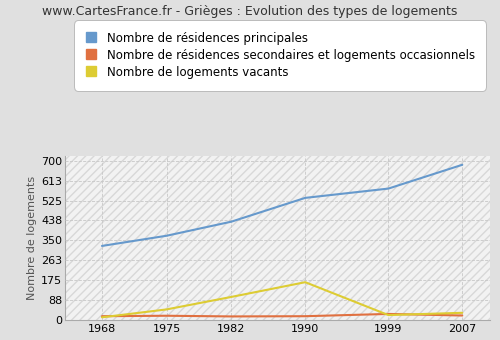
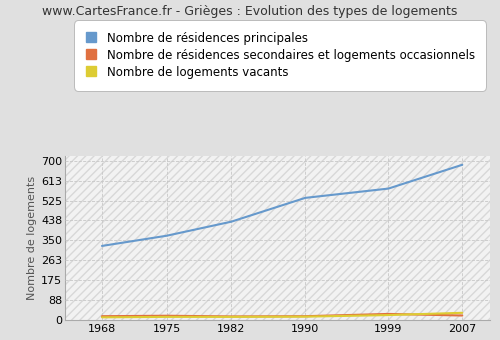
Nombre de logements vacants/1975: 45 -> 12
Nombre de logements vacants/1982: 100 -> 12
Nombre de logements vacants/1990: 165 -> 13
